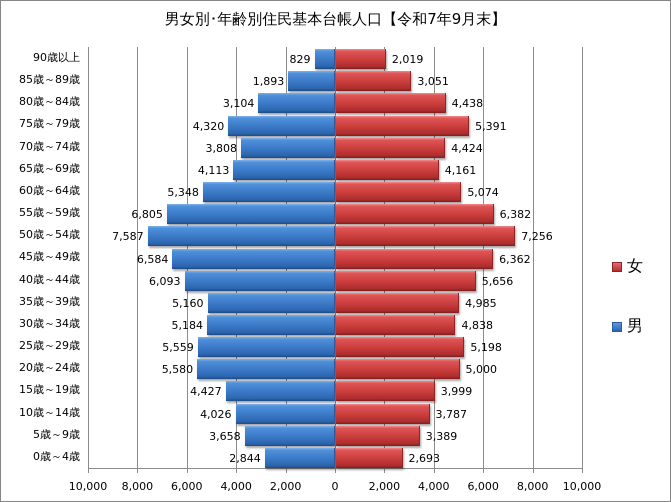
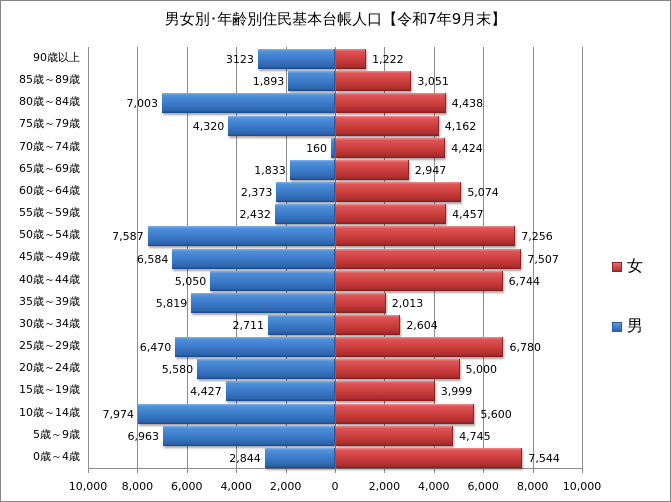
男/90歳以上: 829 -> 3123
女/90歳以上: 2,019 -> 1,222
男/80歳～84歳: 3,104 -> 7,003
女/75歳～79歳: 5,391 -> 4,162
男/70歳～74歳: 3,808 -> 160
男/65歳～69歳: 4,113 -> 1,833
女/65歳～69歳: 4,161 -> 2,947
男/60歳～64歳: 5,348 -> 2,373
男/55歳～59歳: 6,805 -> 2,432
女/55歳～59歳: 6,382 -> 4,457
女/45歳～49歳: 6,362 -> 7,507
男/40歳～44歳: 6,093 -> 5,050
女/40歳～44歳: 5,656 -> 6,744
男/35歳～39歳: 5,160 -> 5,819
女/35歳～39歳: 4,985 -> 2,013
男/30歳～34歳: 5,184 -> 2,711
女/30歳～34歳: 4,838 -> 2,604
男/25歳～29歳: 5,559 -> 6,470
女/25歳～29歳: 5,198 -> 6,780
男/10歳～14歳: 4,026 -> 7,974
女/10歳～14歳: 3,787 -> 5,600
男/5歳～9歳: 3,658 -> 6,963
女/5歳～9歳: 3,389 -> 4,745
女/0歳～4歳: 2,693 -> 7,544
